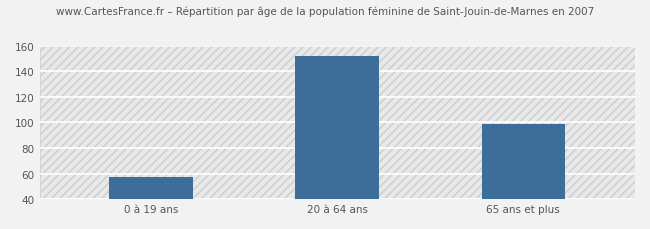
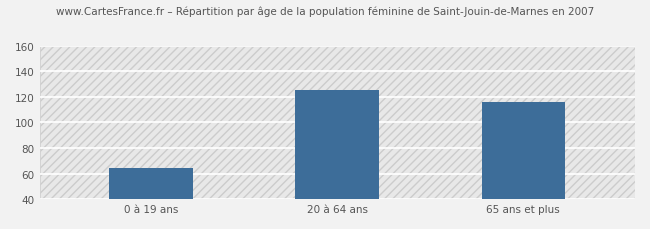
0 à 19 ans: 57 -> 64
20 à 64 ans: 152 -> 125
65 ans et plus: 99 -> 116
